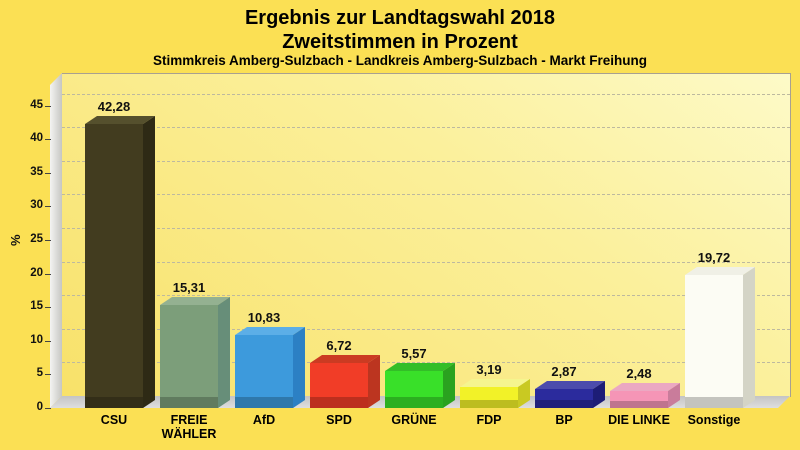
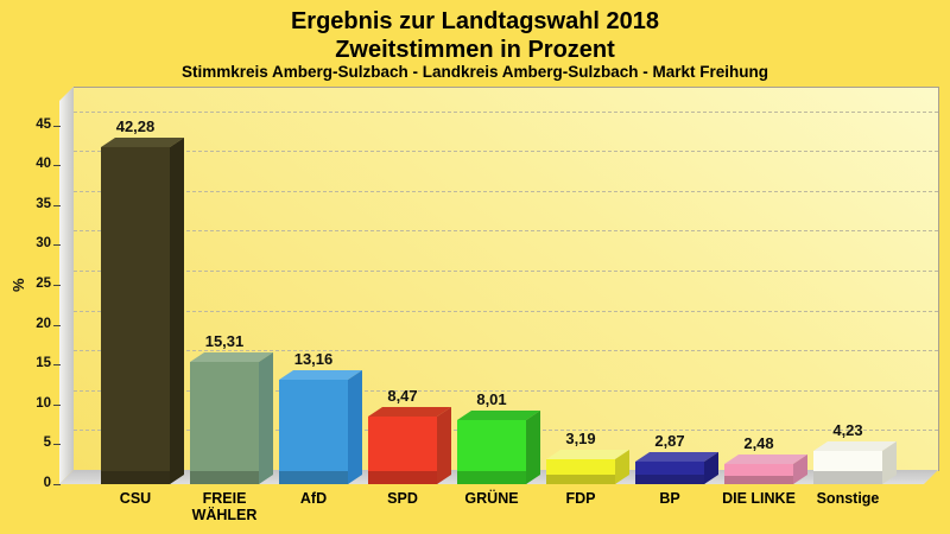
AfD: 10,83 -> 13,16
SPD: 6,72 -> 8,47
GRÜNE: 5,57 -> 8,01
Sonstige: 19,72 -> 4,23
